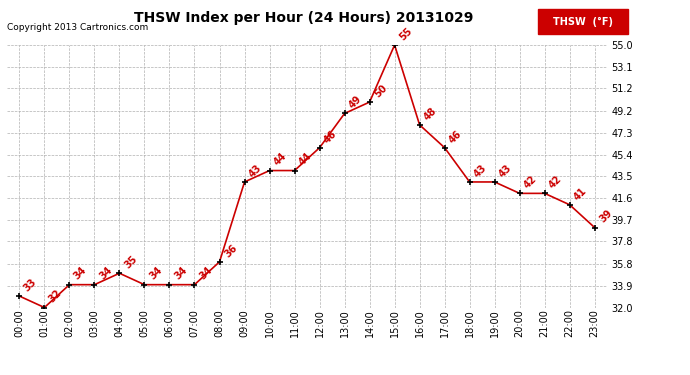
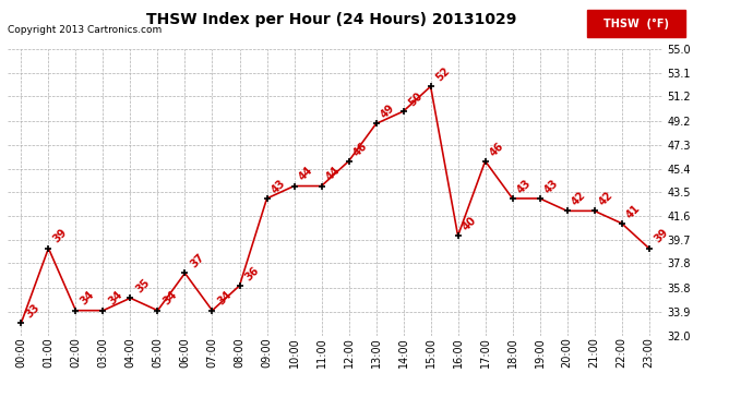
01:00: 32 -> 39
06:00: 34 -> 37
15:00: 55 -> 52
16:00: 48 -> 40
